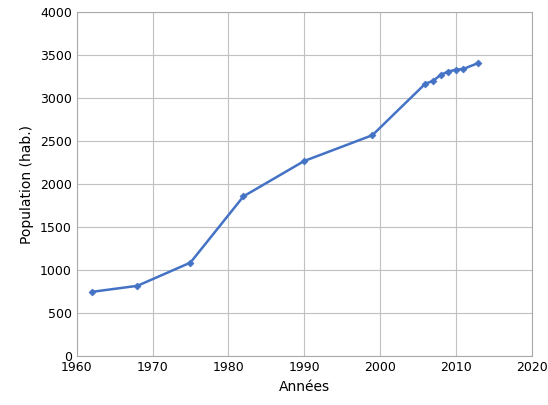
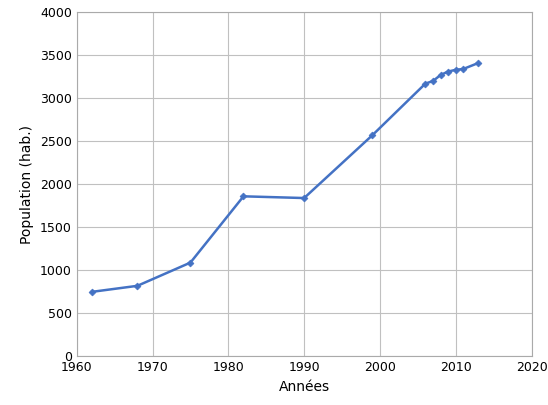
1990: 2270 -> 1840
